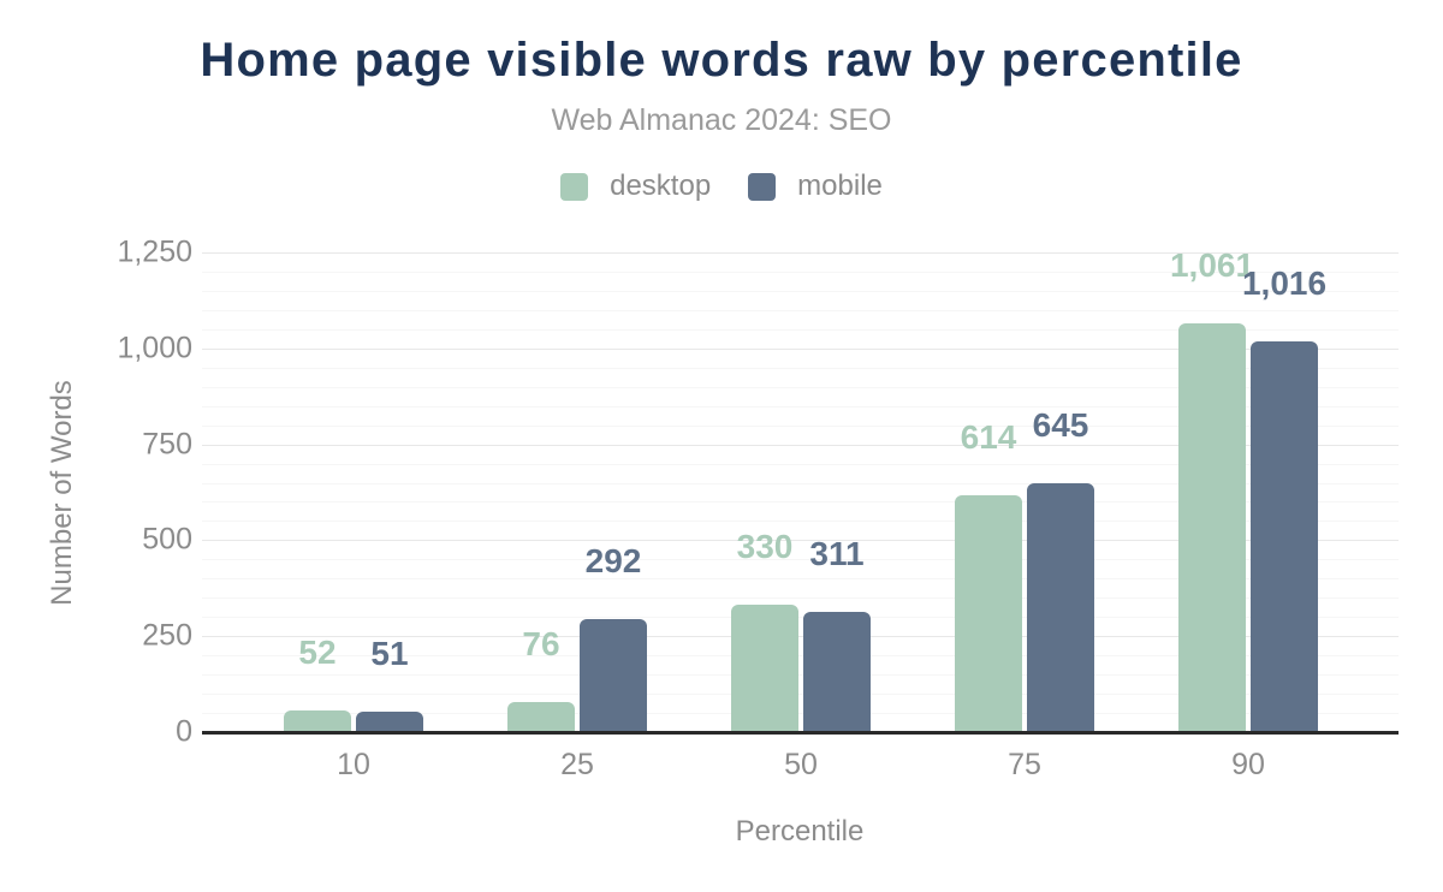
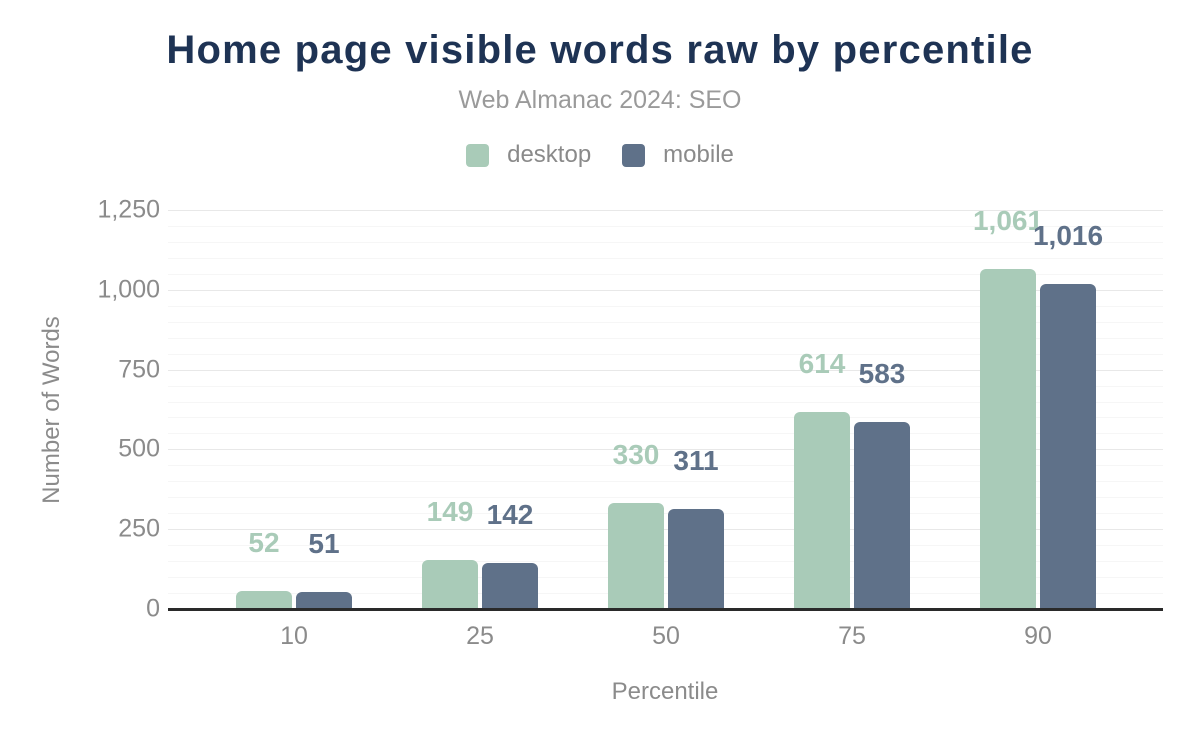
desktop/25: 76 -> 149
mobile/25: 292 -> 142
mobile/75: 645 -> 583
